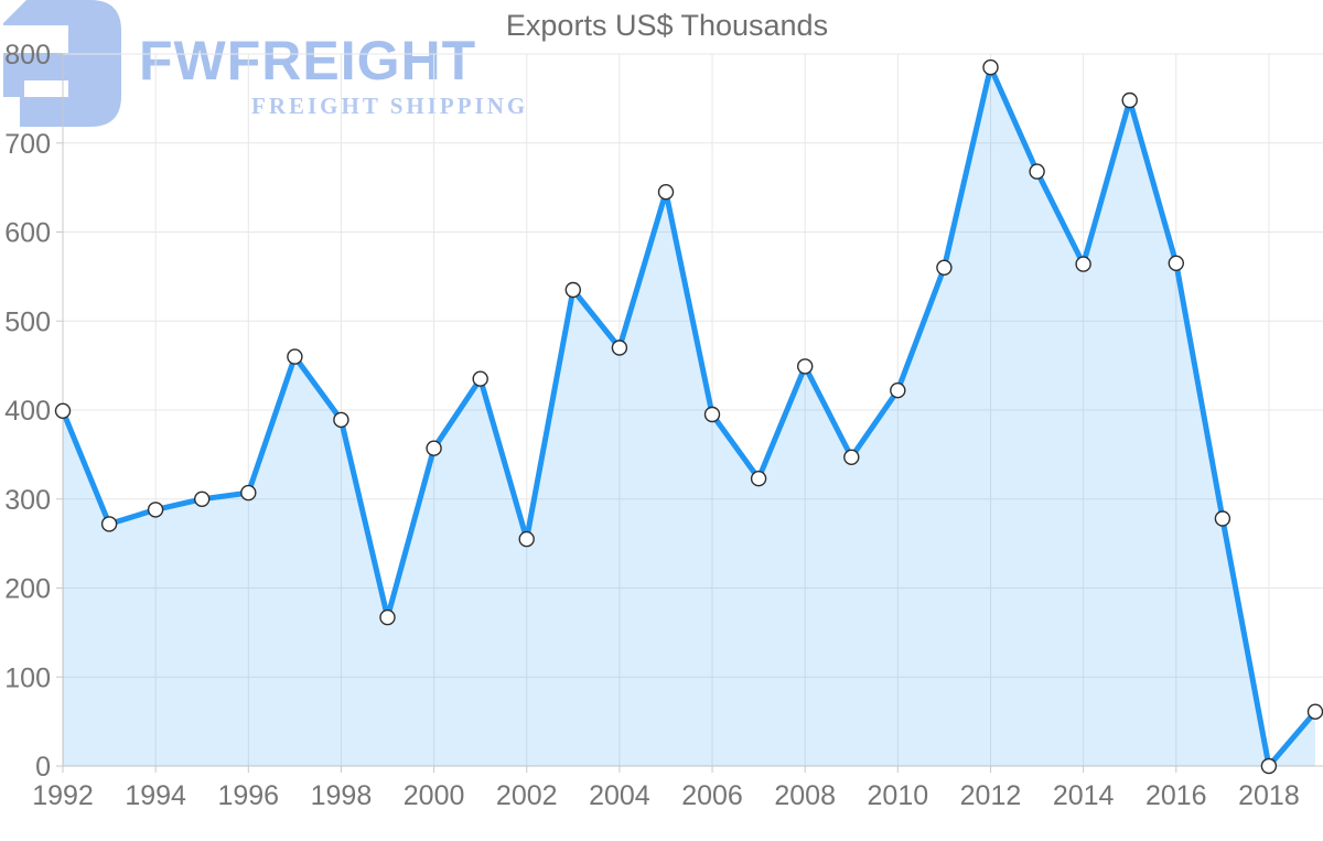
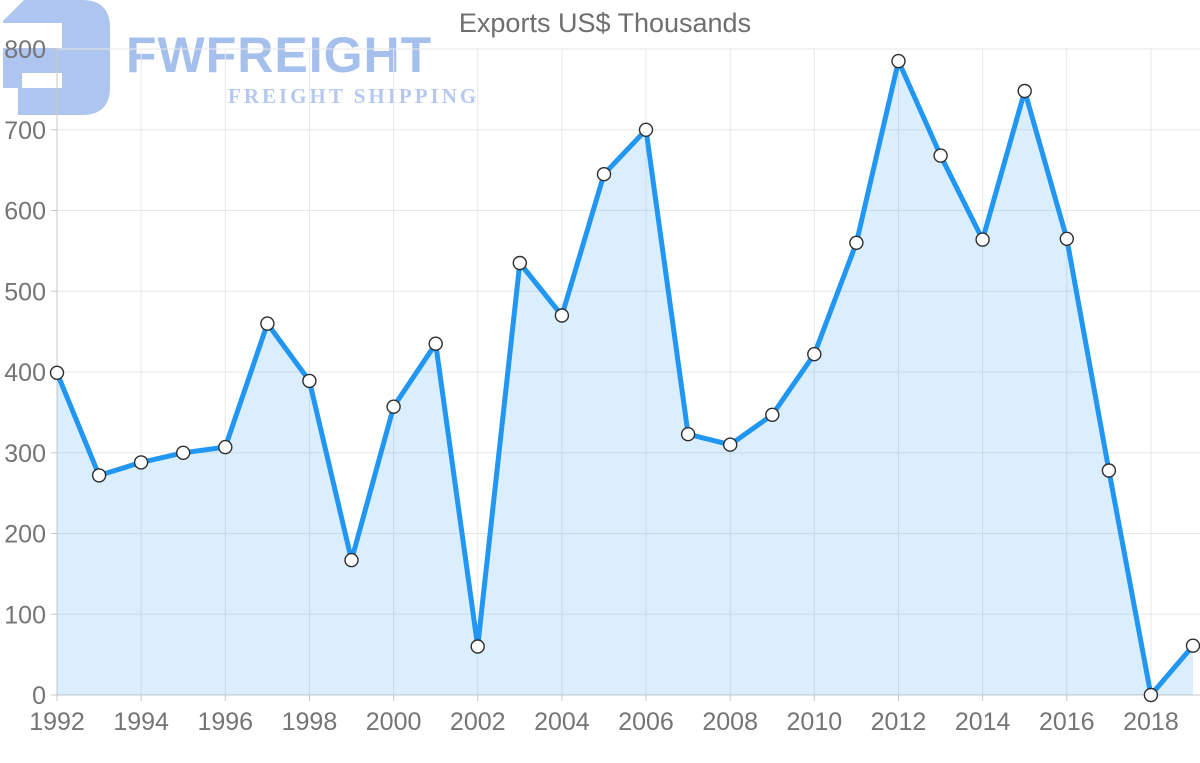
2002: 260 -> 60
2006: 400 -> 700
2008: 450 -> 310
